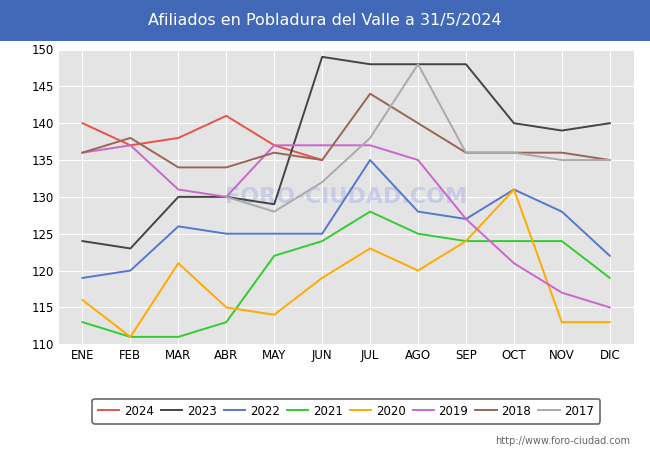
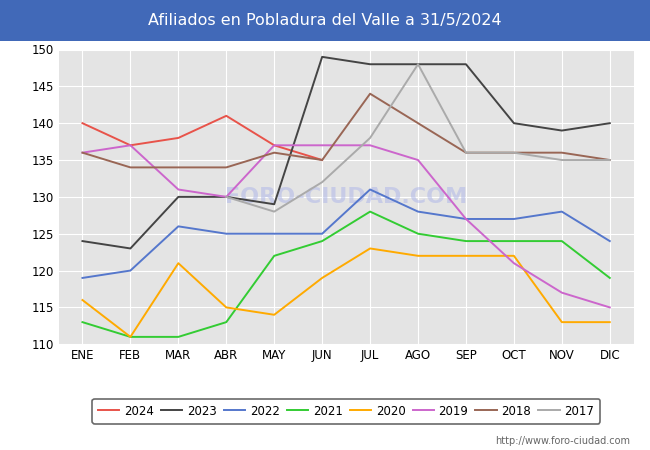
2018/FEB: 138 -> 134
2022/JUL: 135 -> 131
2020/AGO: 120 -> 122
2020/SEP: 124 -> 122
2022/OCT: 131 -> 127
2020/OCT: 131 -> 122
2022/DIC: 122 -> 124
